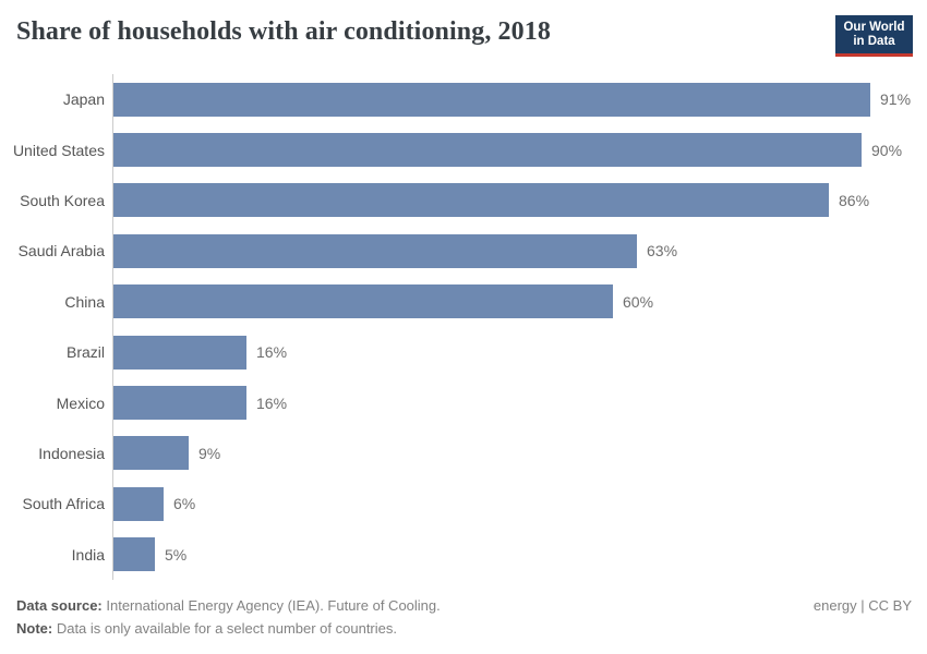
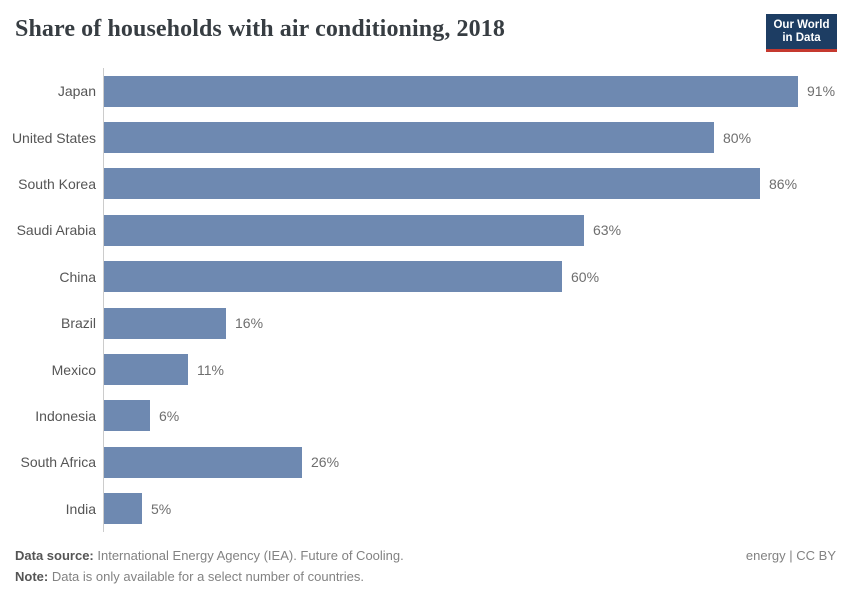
United States: 90% -> 80%
Mexico: 16% -> 11%
Indonesia: 9% -> 6%
South Africa: 6% -> 26%
